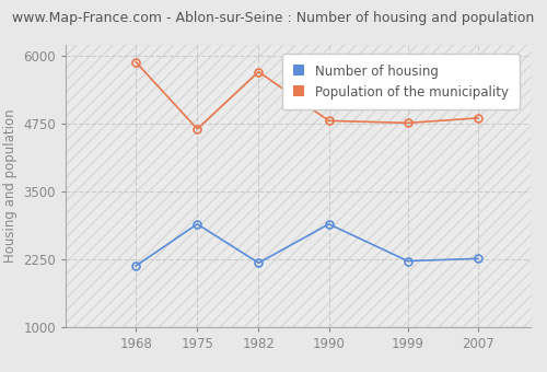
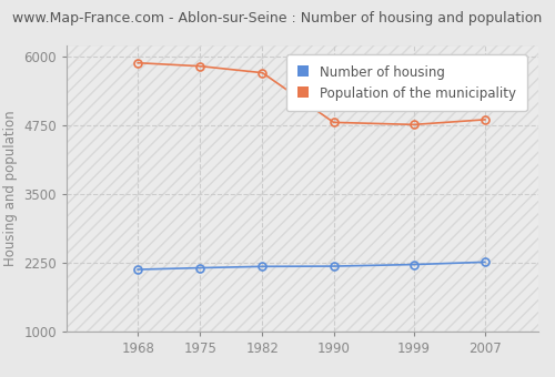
Number of housing/1975: 2900 -> 2160
Population of the municipality/1975: 4650 -> 5820
Number of housing/1990: 2900 -> 2190
